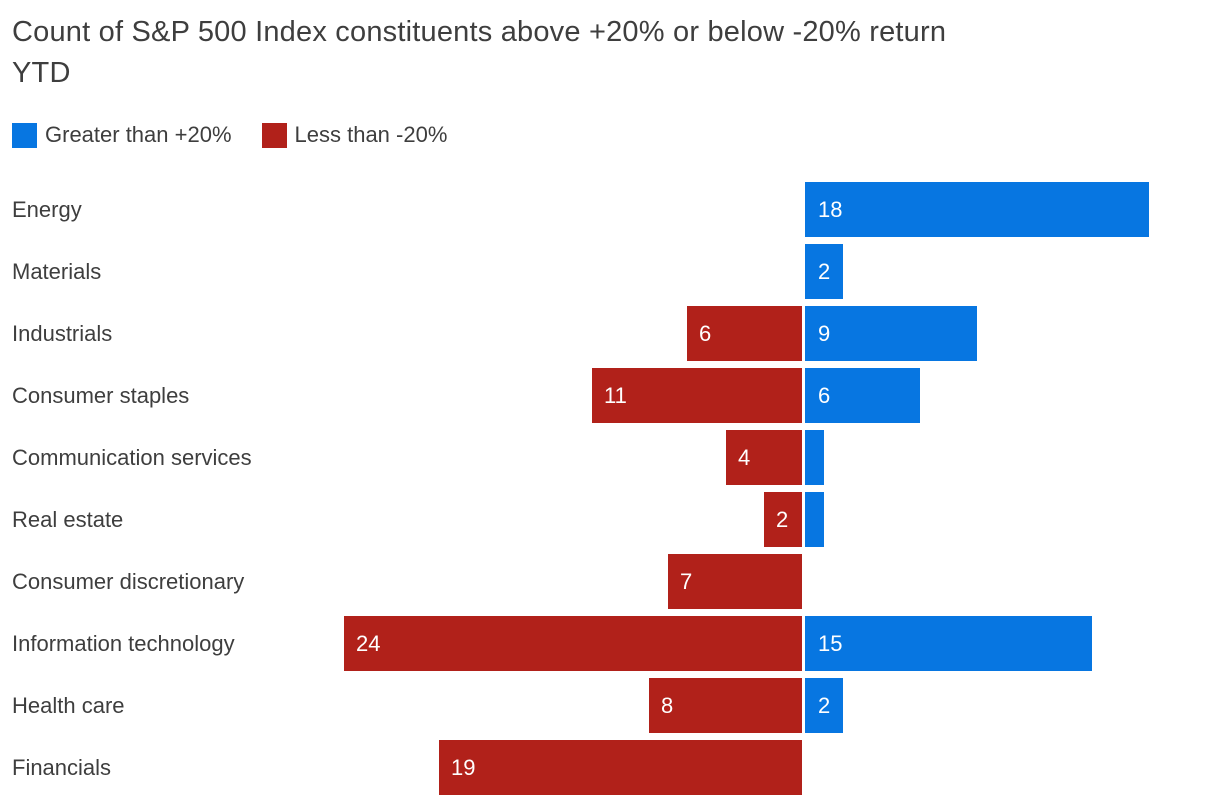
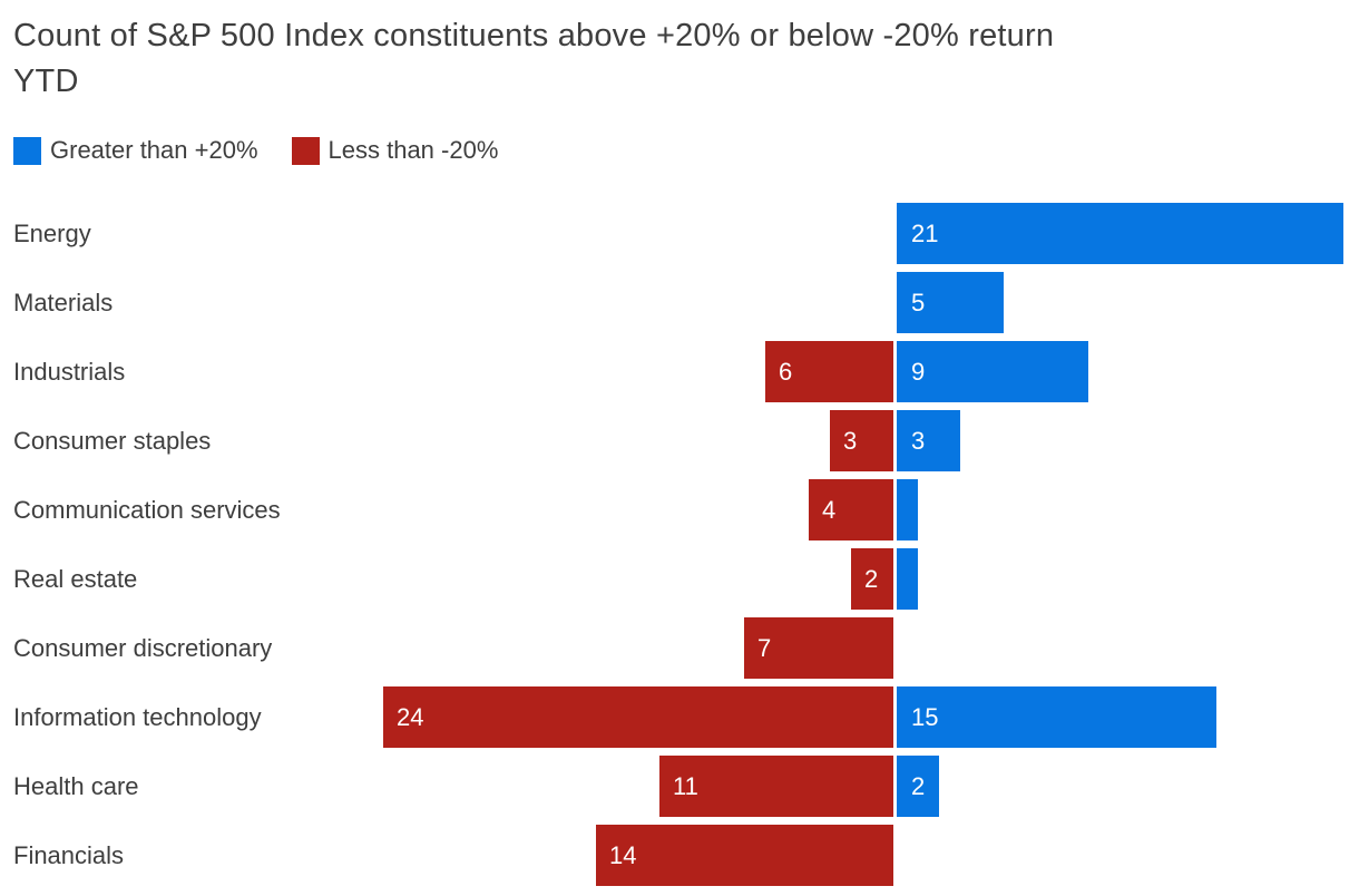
Greater than +20%/Energy: 18 -> 21
Greater than +20%/Materials: 2 -> 5
Greater than +20%/Consumer staples: 6 -> 3
Less than -20%/Consumer staples: 11 -> 3
Less than -20%/Health care: 8 -> 11
Less than -20%/Financials: 19 -> 14
